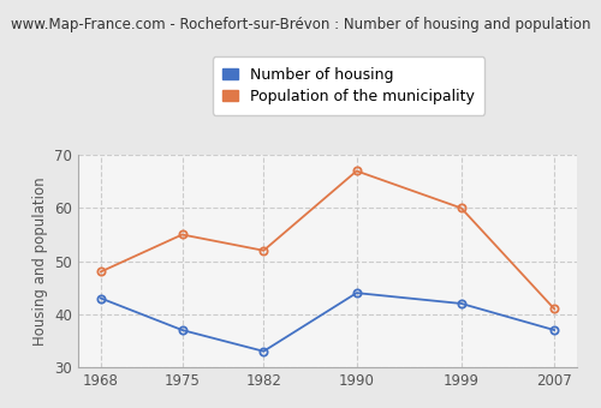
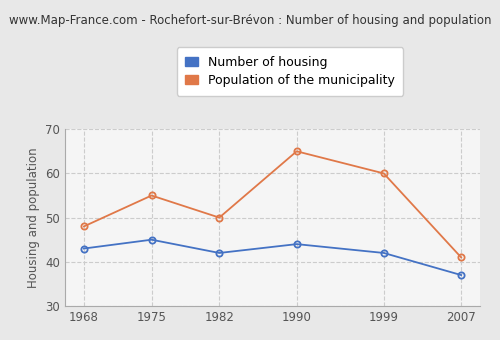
Number of housing/1975: 37 -> 45
Number of housing/1982: 33 -> 42
Population of the municipality/1982: 52 -> 50
Population of the municipality/1990: 67 -> 65
